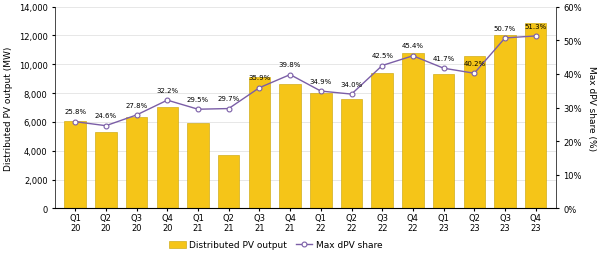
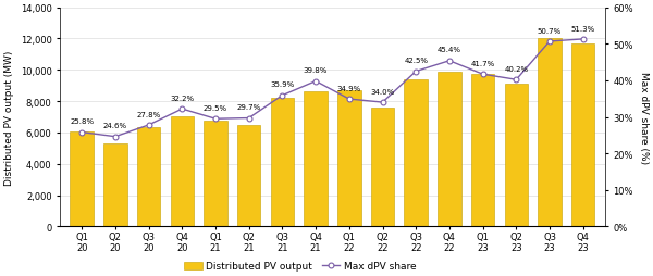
Distributed PV output/Q1 21: 5,900 -> 6,800
Distributed PV output/Q2 21: 3,700 -> 6,500
Distributed PV output/Q3 21: 9,100 -> 8,200
Distributed PV output/Q1 22: 8,000 -> 8,700
Distributed PV output/Q4 22: 10,800 -> 9,900
Distributed PV output/Q1 23: 9,300 -> 9,800
Distributed PV output/Q2 23: 10,600 -> 9,100
Distributed PV output/Q4 23: 12,900 -> 11,700
